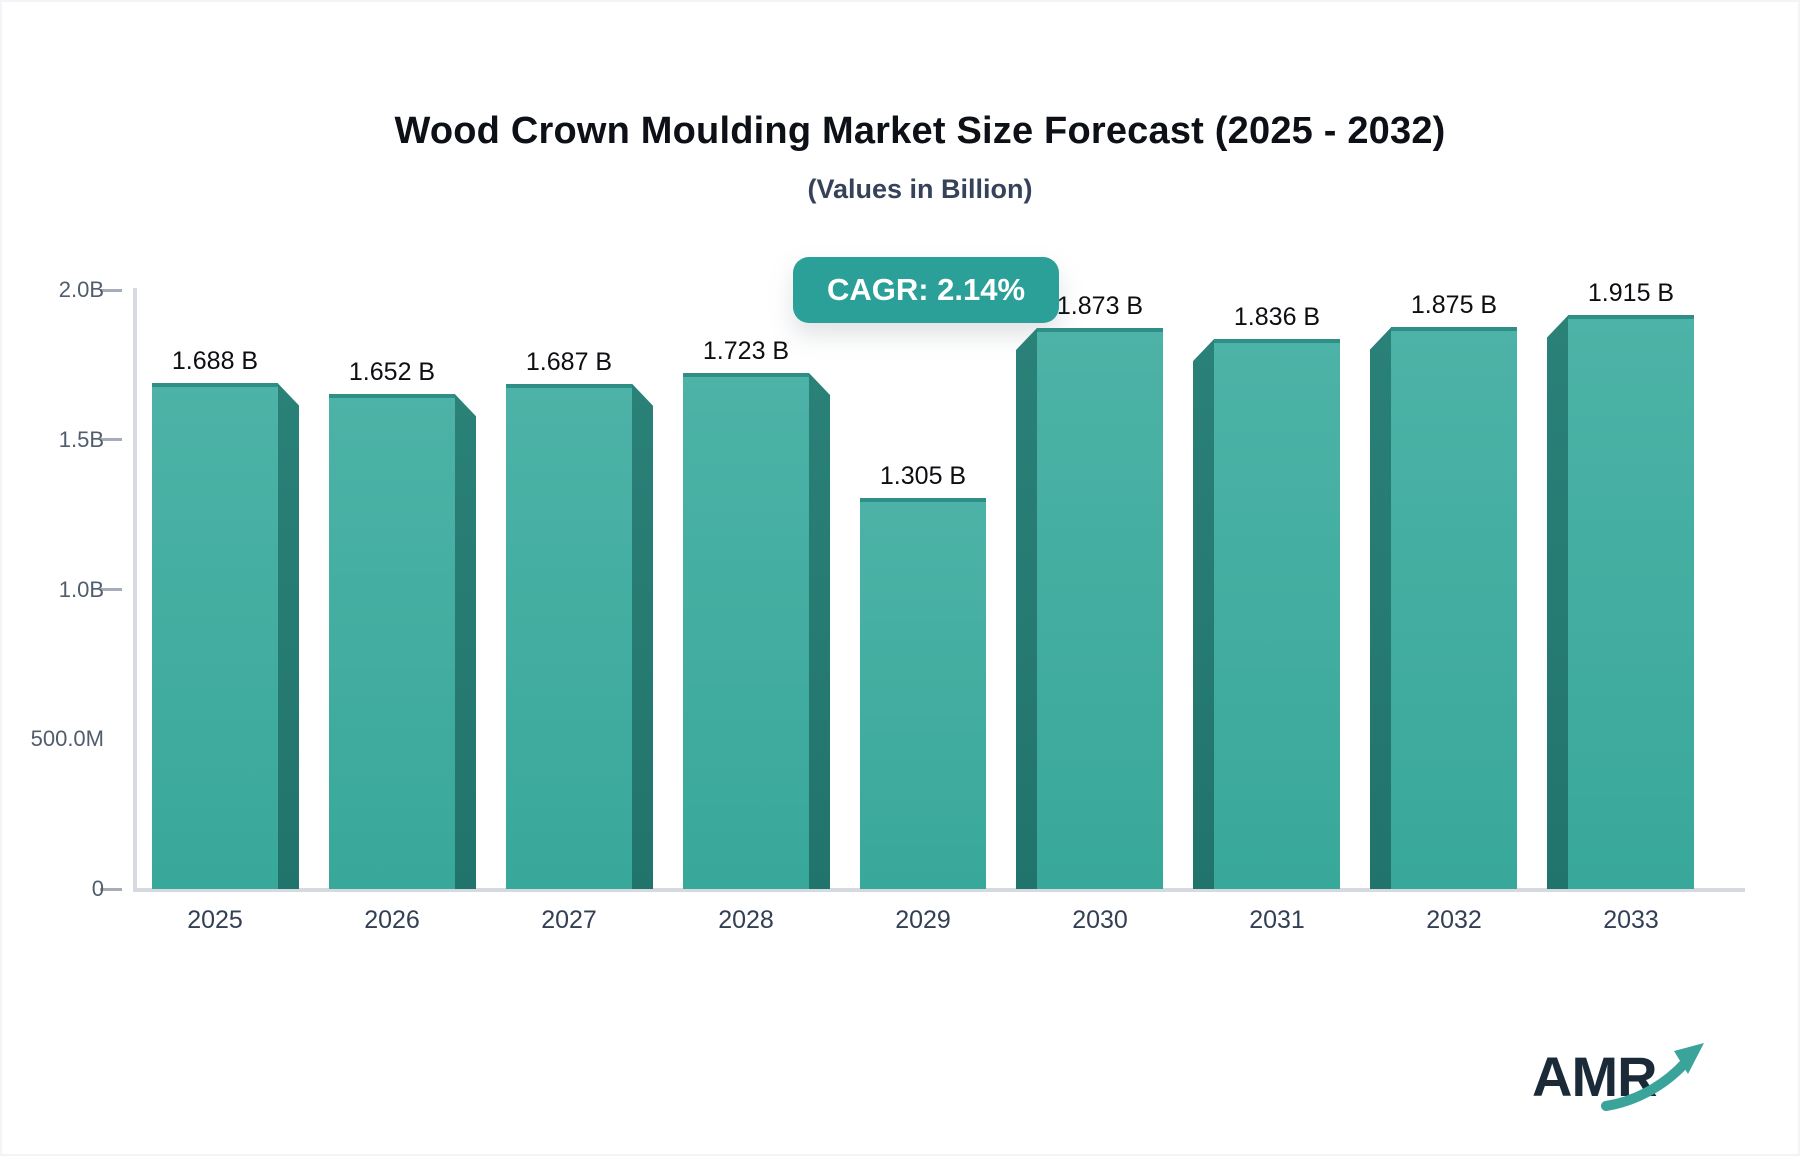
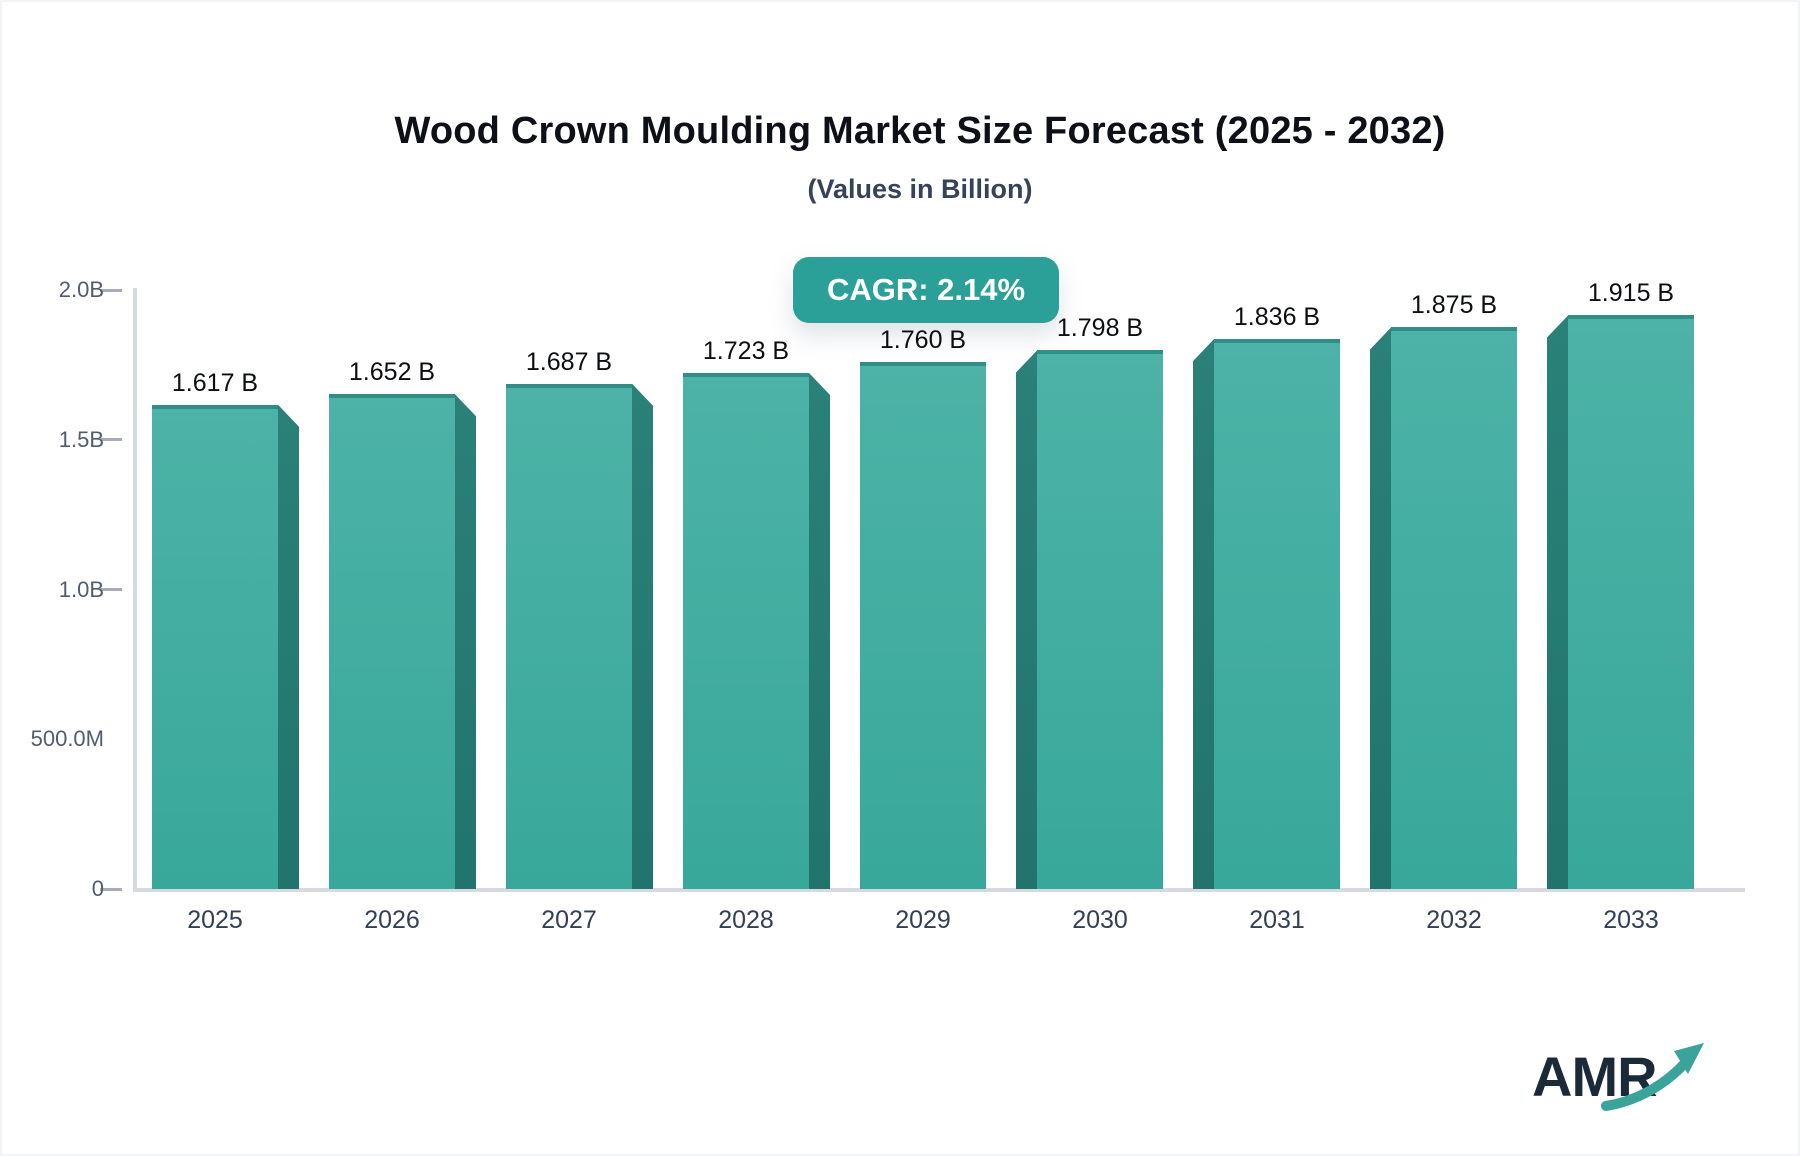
2025: 1.688 -> 1.617
2029: 1.305 -> 1.760
2030: 1.873 -> 1.798
